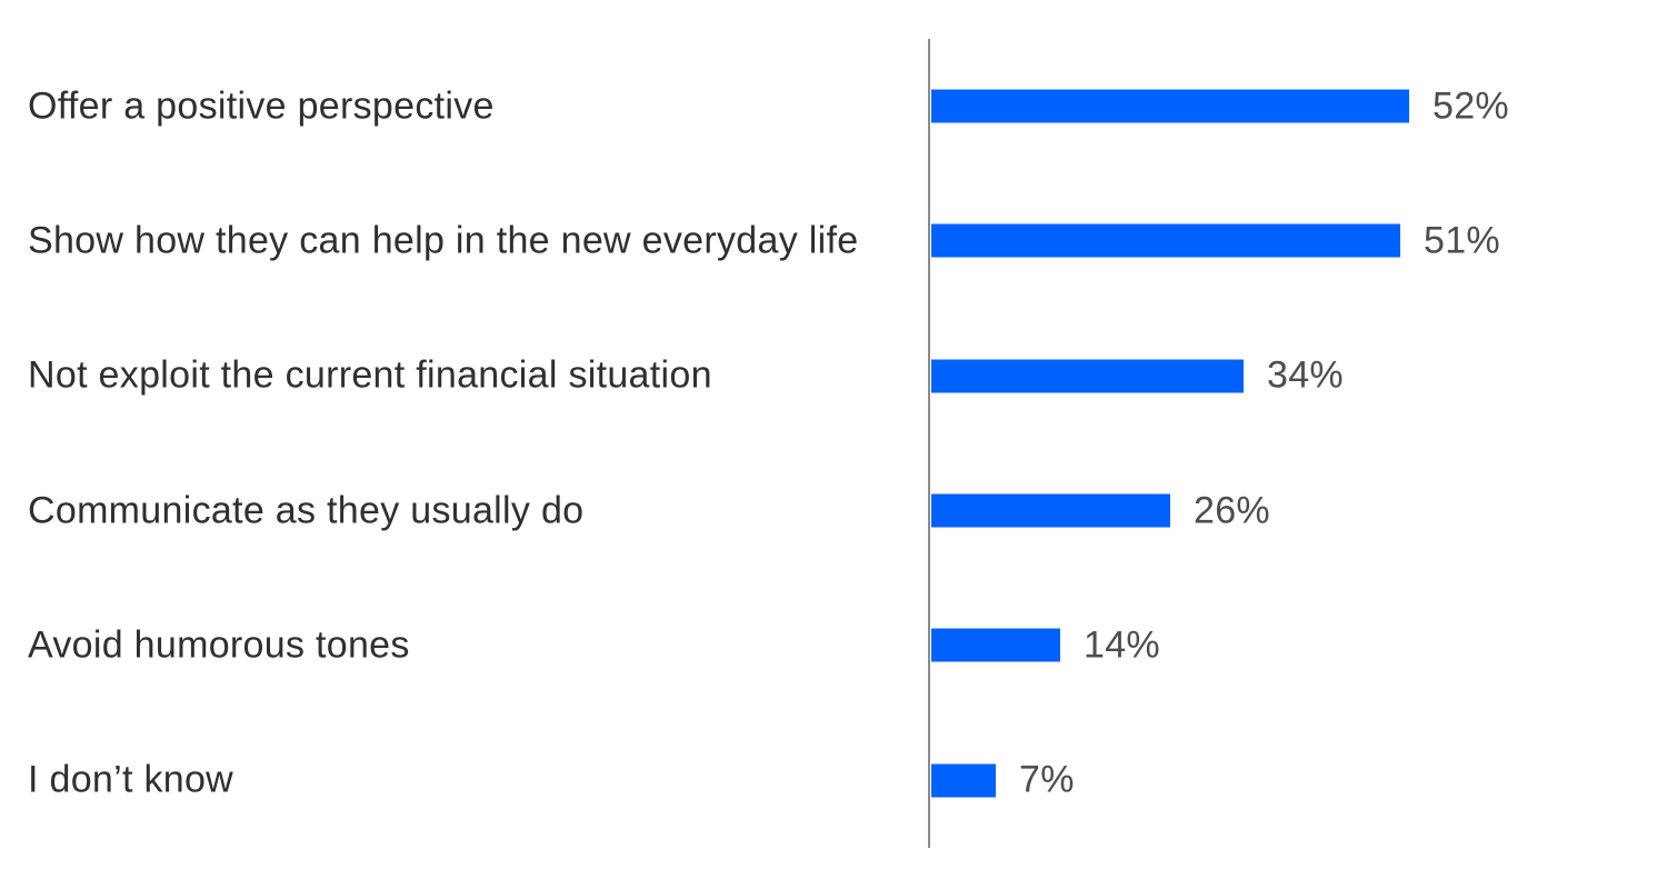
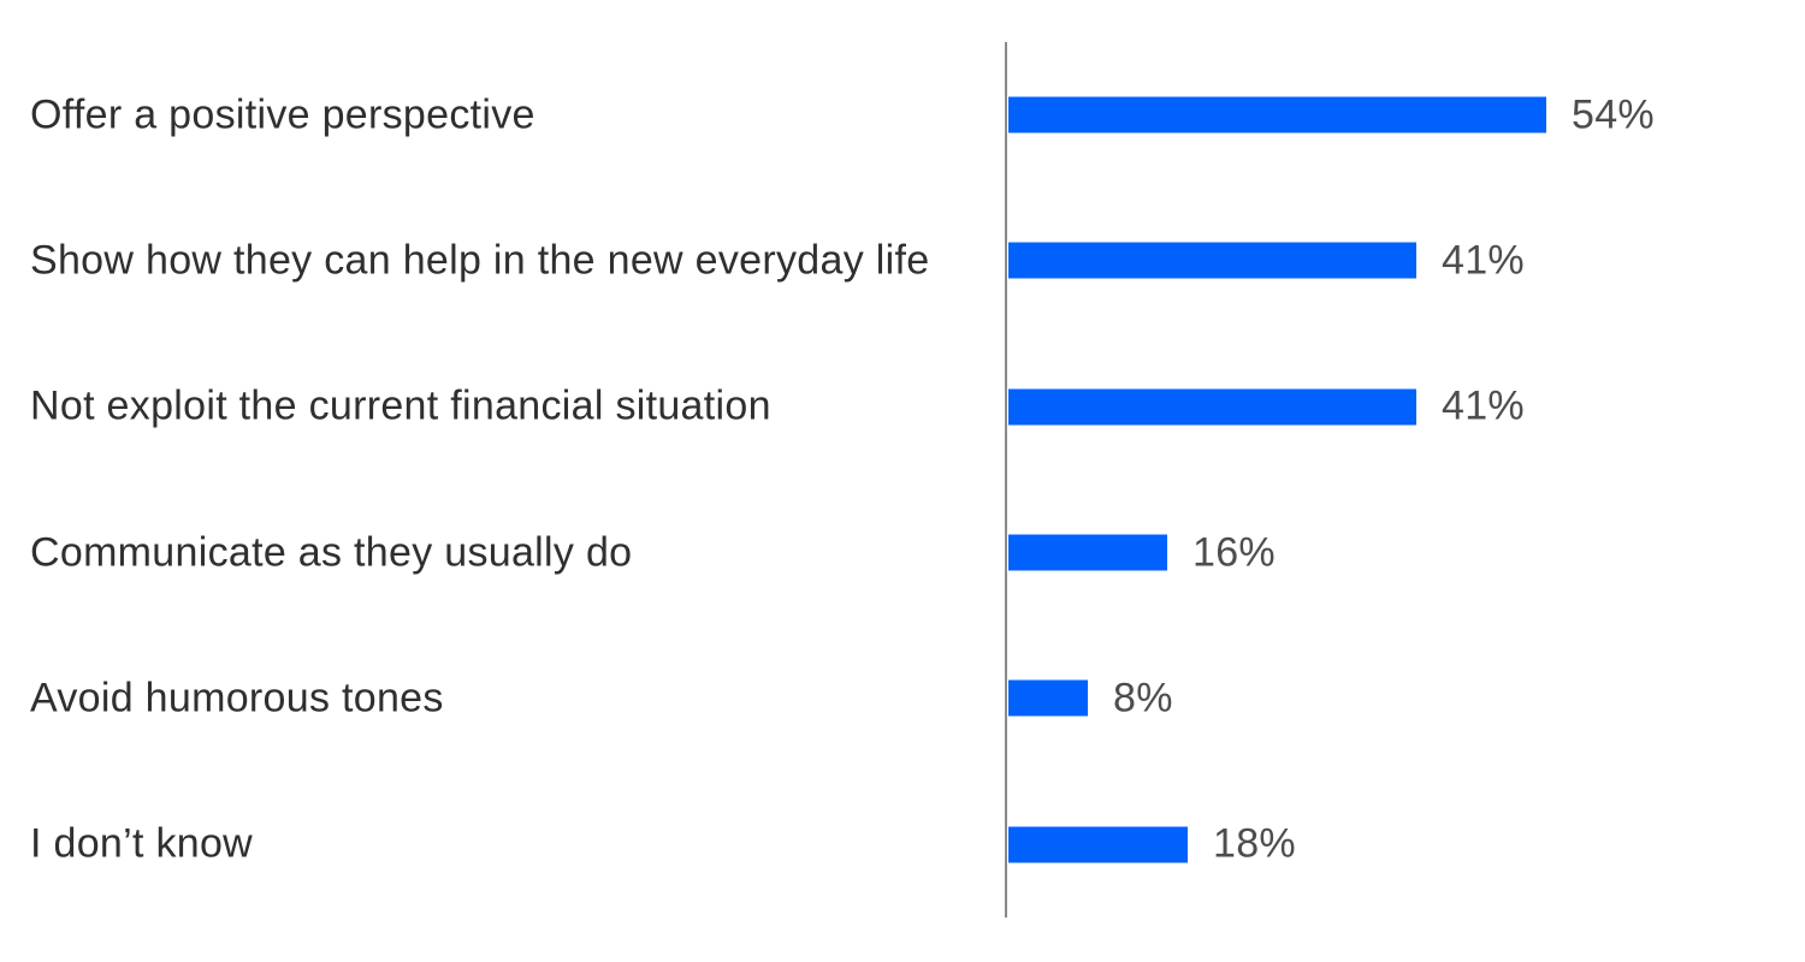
Offer a positive perspective: 52% -> 54%
Show how they can help in the new everyday life: 51% -> 41%
Not exploit the current financial situation: 34% -> 41%
Communicate as they usually do: 26% -> 16%
Avoid humorous tones: 14% -> 8%
I don’t know: 7% -> 18%
